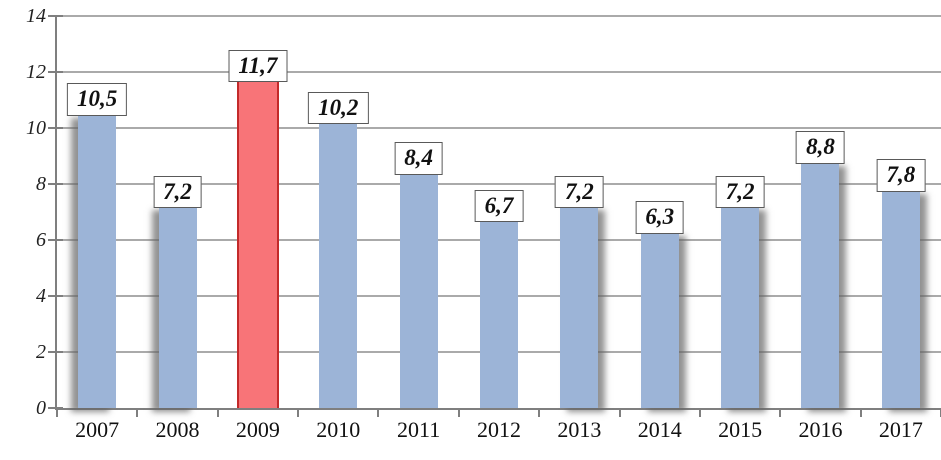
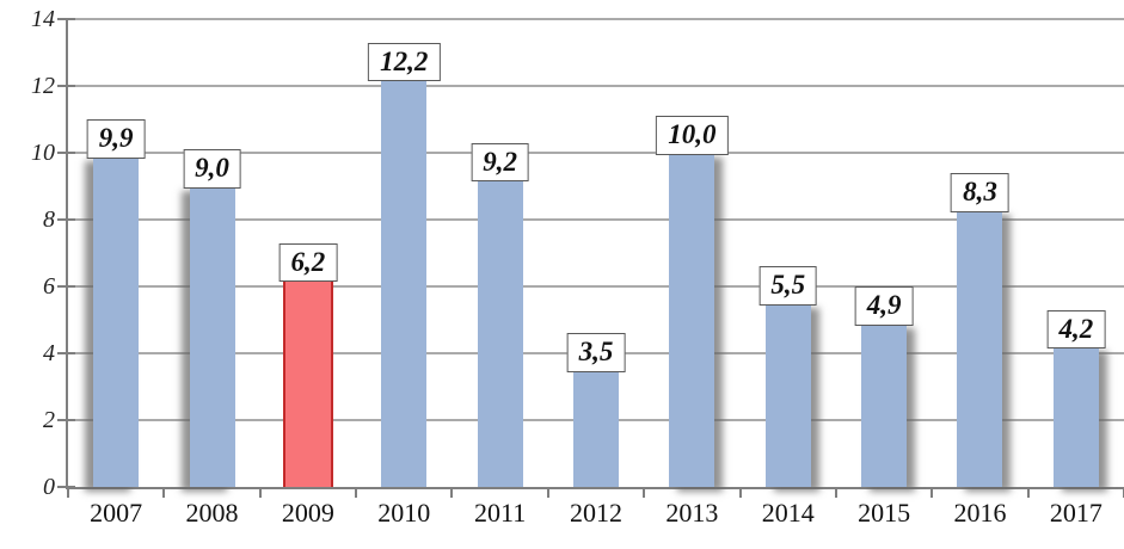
2007: 10,5 -> 9,9
2008: 7,2 -> 9,0
2009: 11,7 -> 6,2
2010: 10,2 -> 12,2
2011: 8,4 -> 9,2
2012: 6,7 -> 3,5
2013: 7,2 -> 10,0
2014: 6,3 -> 5,5
2015: 7,2 -> 4,9
2016: 8,8 -> 8,3
2017: 7,8 -> 4,2
